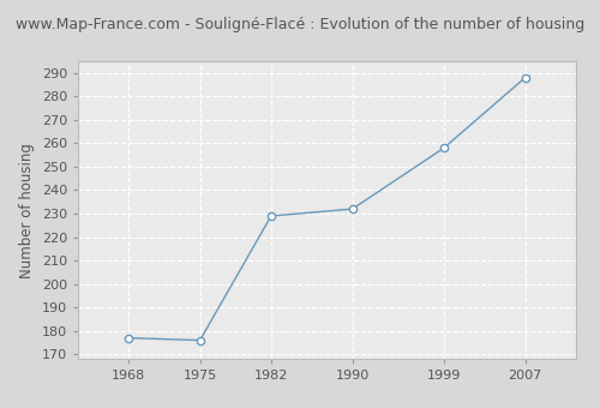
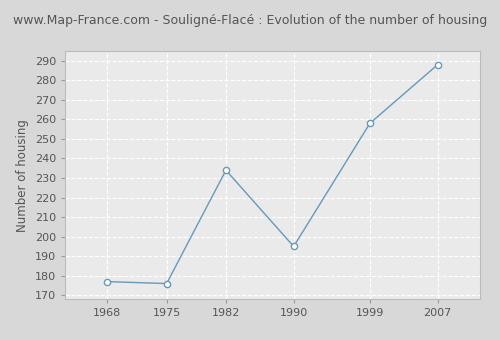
1982: 229 -> 234
1990: 232 -> 195
